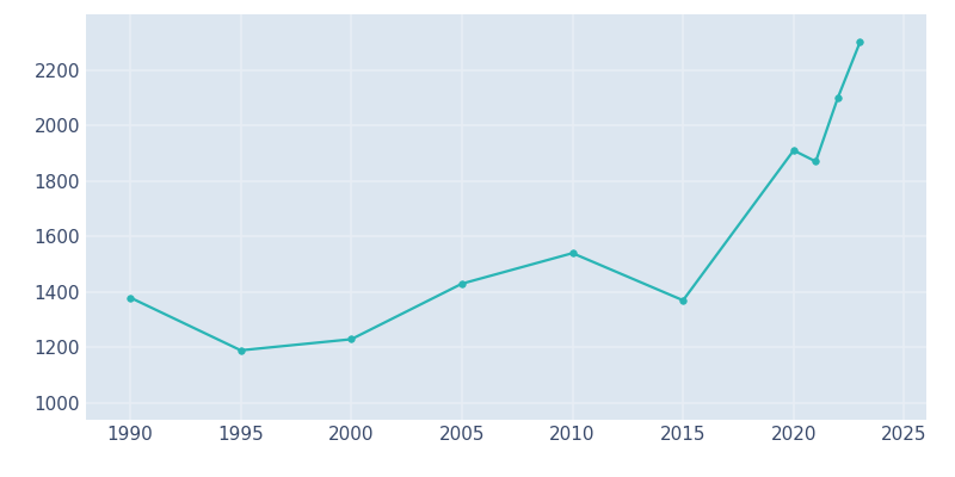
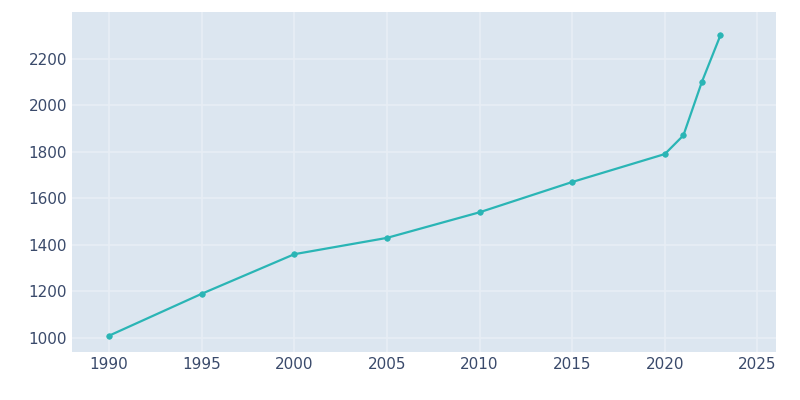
1990: 1380 -> 1010
2000: 1230 -> 1360
2015: 1370 -> 1670
2020: 1910 -> 1790
